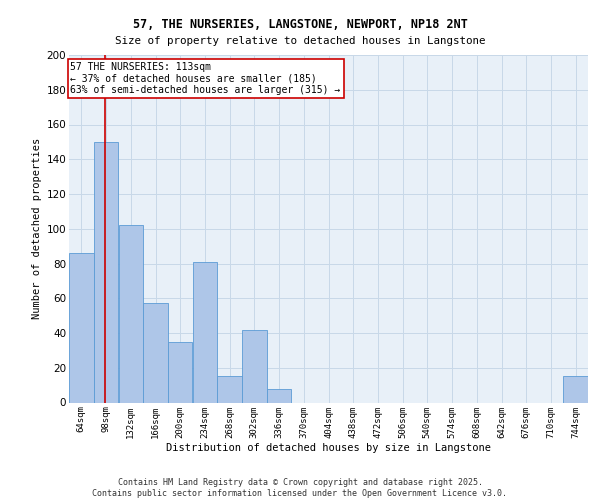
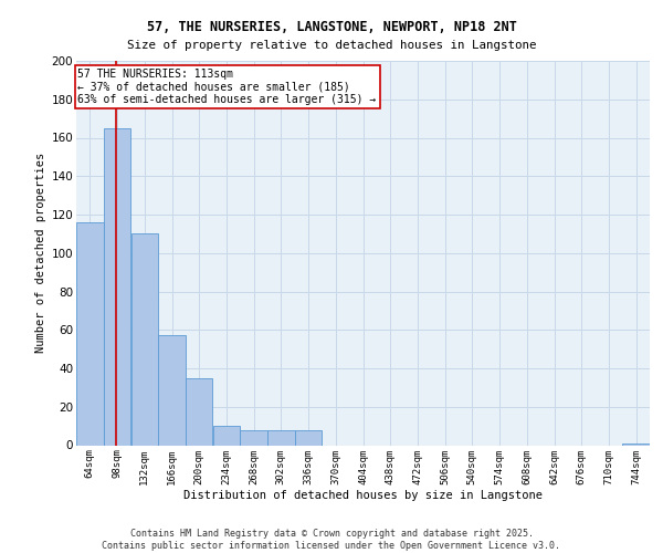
64sqm: 86 -> 116
98sqm: 150 -> 165
132sqm: 102 -> 110
234sqm: 81 -> 10
268sqm: 15 -> 8
302sqm: 42 -> 8
744sqm: 15 -> 1
